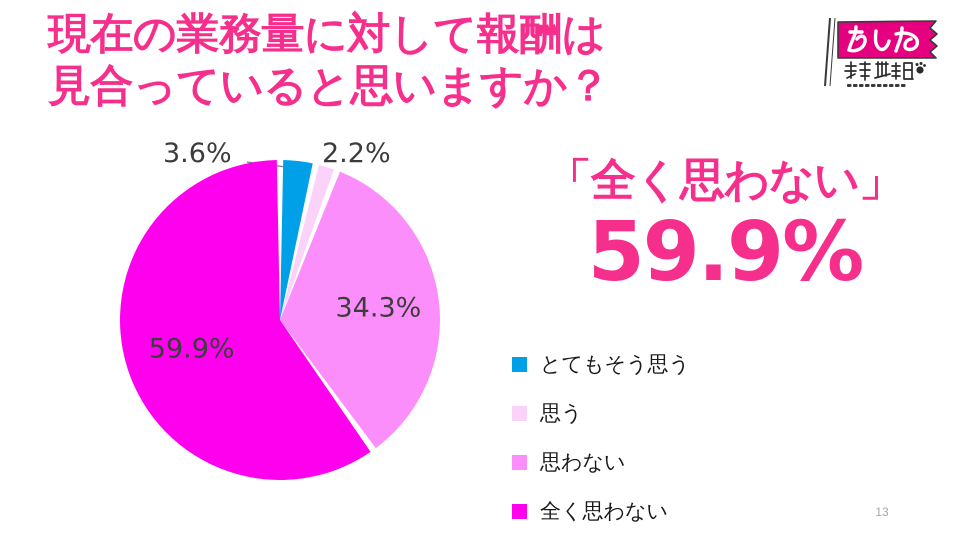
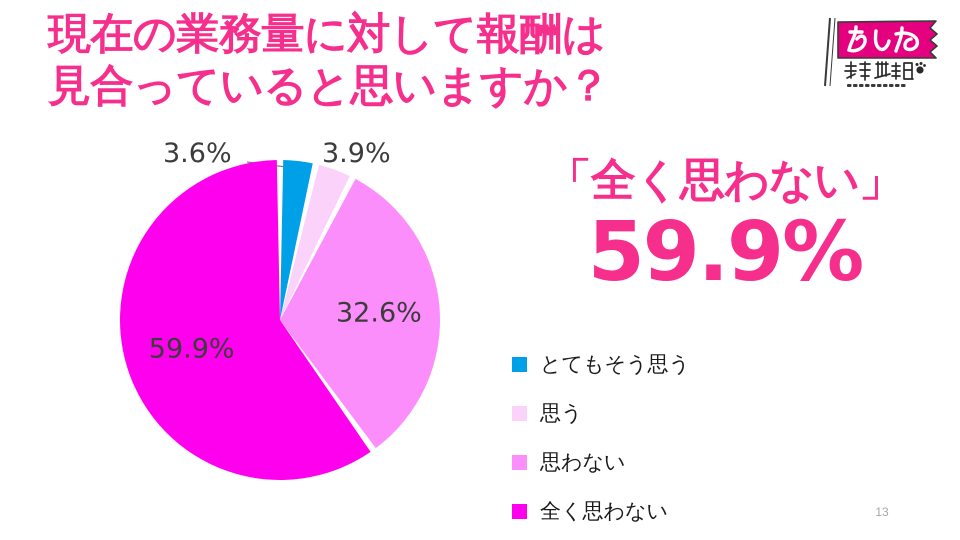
思う: 2.2% -> 3.9%
思わない: 34.3% -> 32.6%
